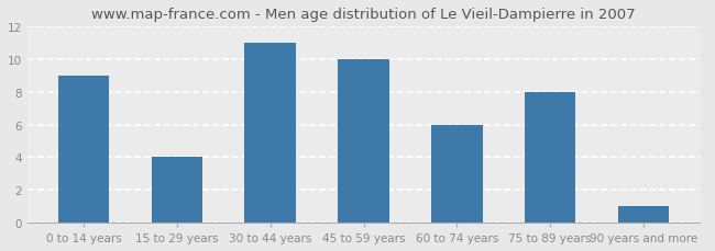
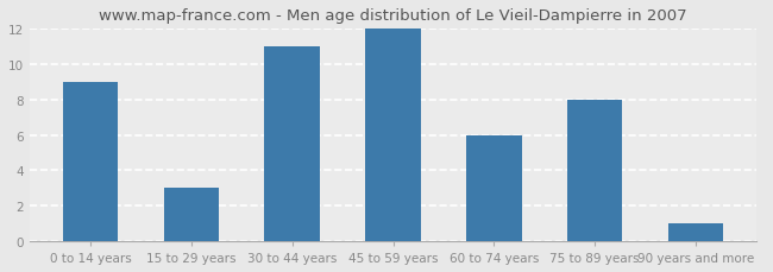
15 to 29 years: 4 -> 3
45 to 59 years: 10 -> 12
